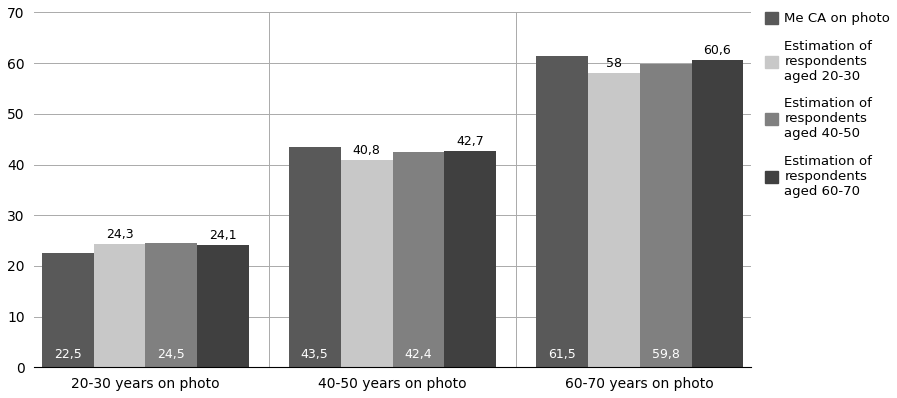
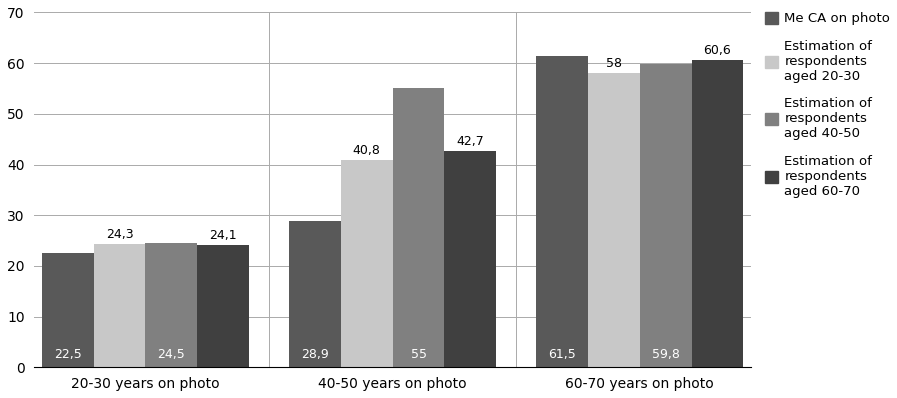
Me CA on photo/40-50 years on photo: 43,5 -> 28,9
Estimation of respondents aged 40-50/40-50 years on photo: 42,4 -> 55
